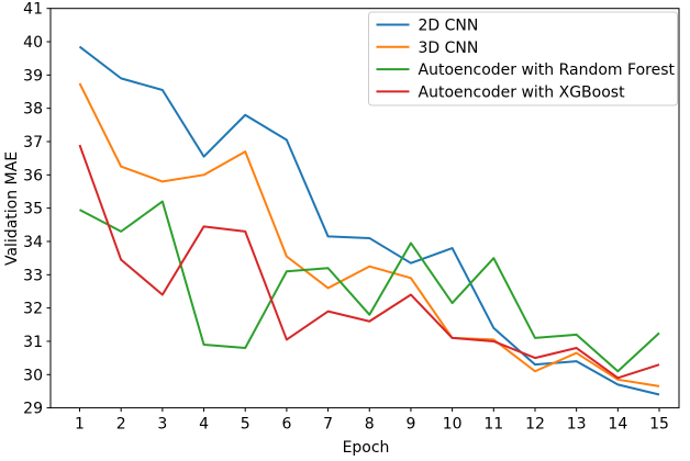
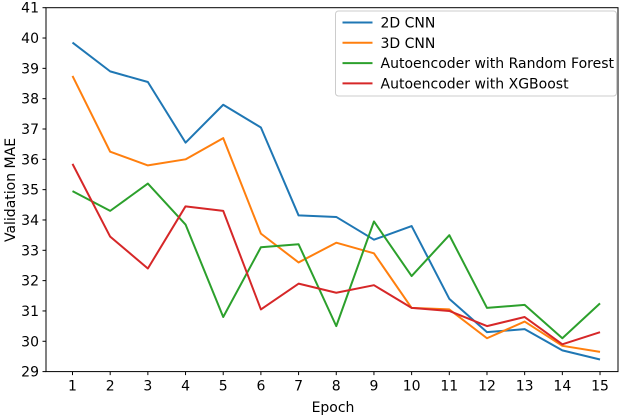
Autoencoder with XGBoost/1: 36.9 -> 35.9
Autoencoder with Random Forest/4: 30.9 -> 33.9
Autoencoder with Random Forest/8: 31.8 -> 30.5
Autoencoder with XGBoost/9: 32.4 -> 31.9
